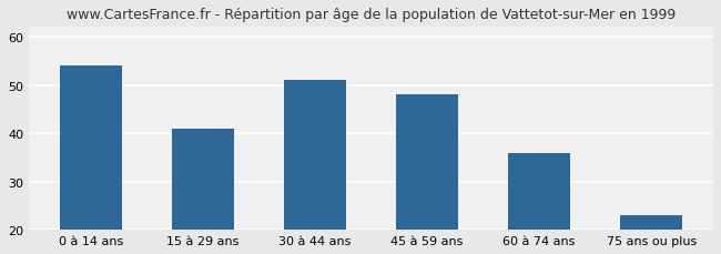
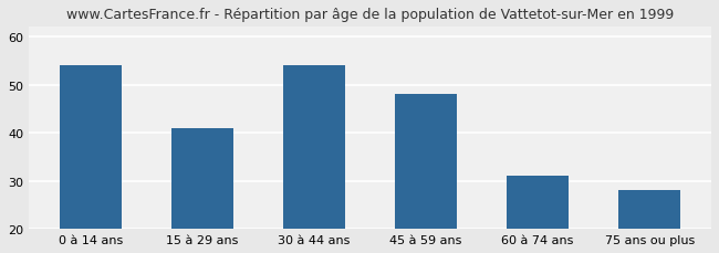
30 à 44 ans: 51 -> 54
60 à 74 ans: 36 -> 31
75 ans ou plus: 23 -> 28
